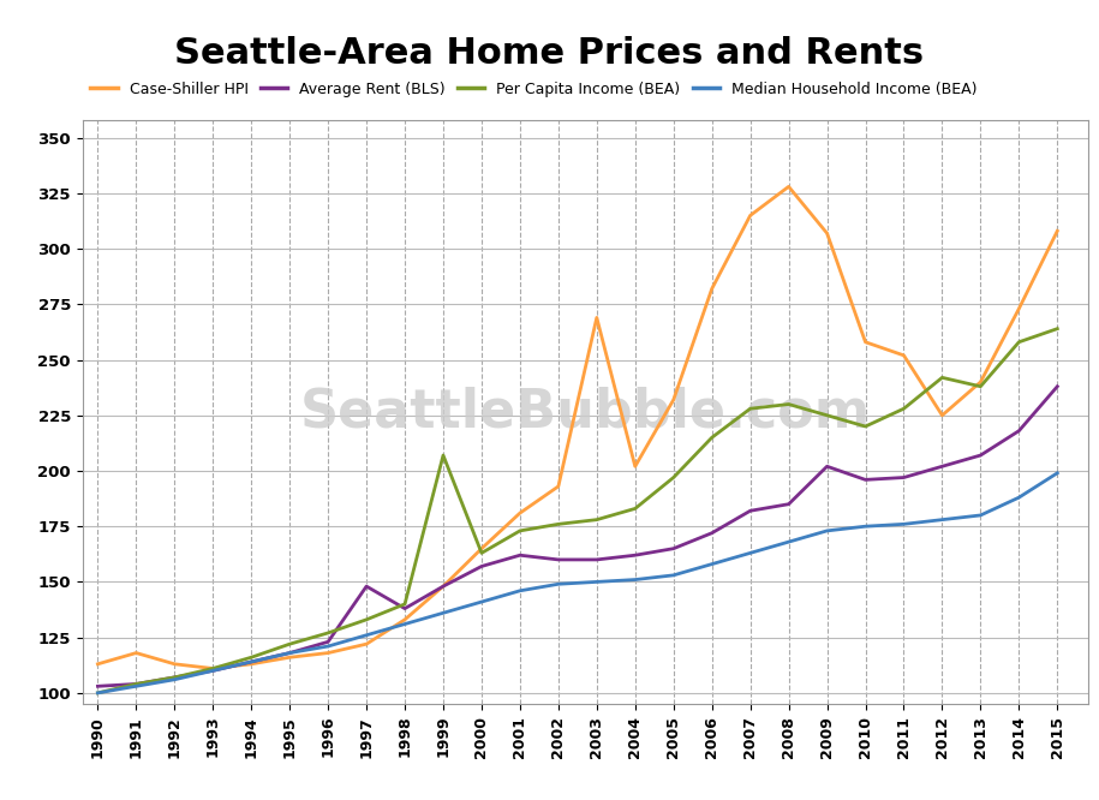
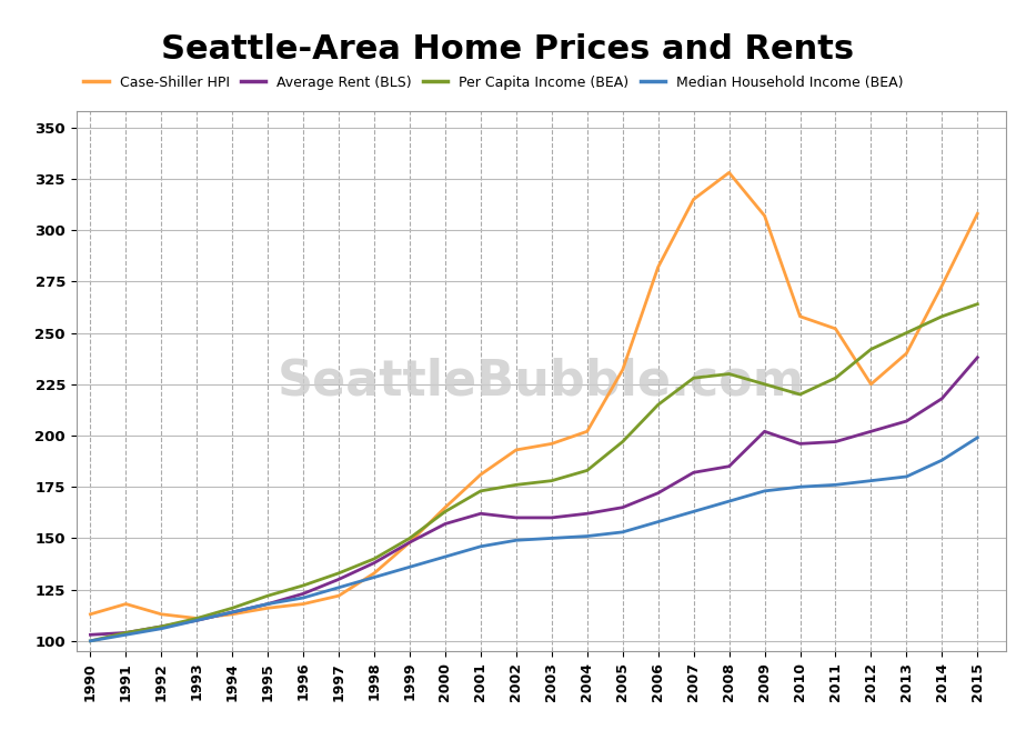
Average Rent (BLS)/1997: 148 -> 130
Per Capita Income (BEA)/1999: 207 -> 150
Case-Shiller HPI/2003: 269 -> 196
Per Capita Income (BEA)/2013: 238 -> 250
